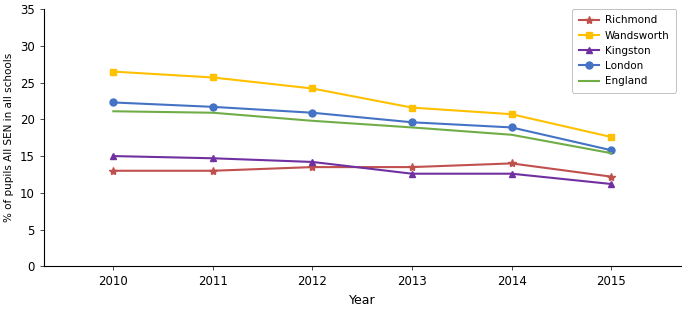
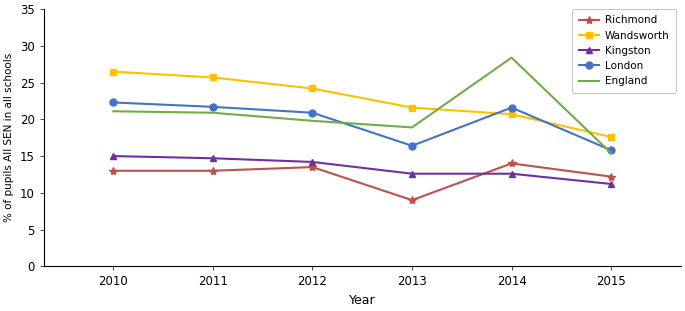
Richmond/2013: 13.5 -> 9.0
London/2013: 19.6 -> 16.4
London/2014: 18.9 -> 21.6
England/2014: 17.9 -> 28.4
